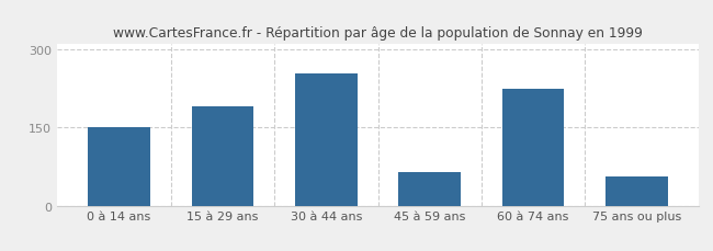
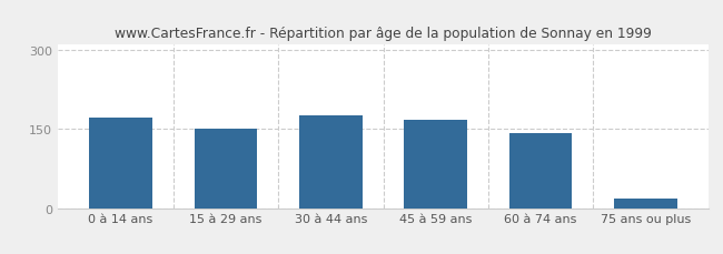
0 à 14 ans: 150 -> 172
15 à 29 ans: 190 -> 151
30 à 44 ans: 255 -> 177
45 à 59 ans: 65 -> 168
60 à 74 ans: 225 -> 143
75 ans ou plus: 55 -> 18
